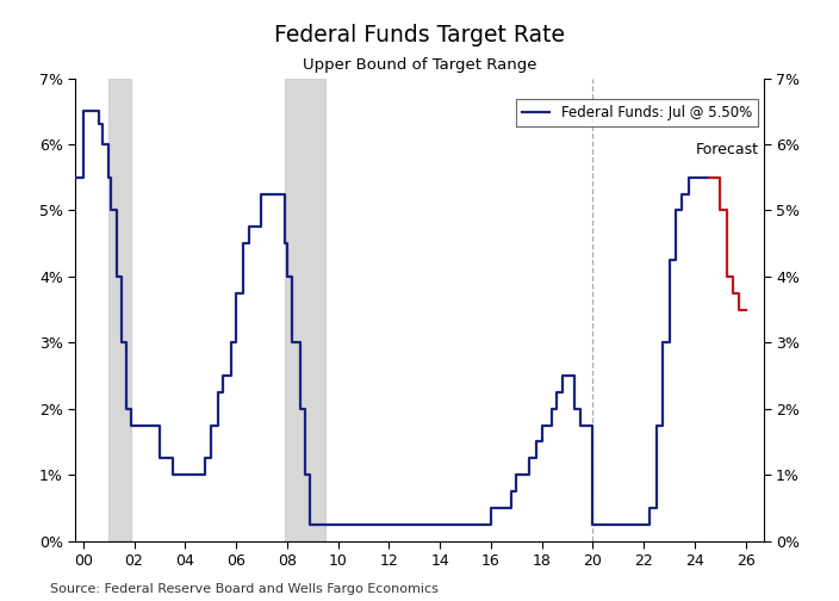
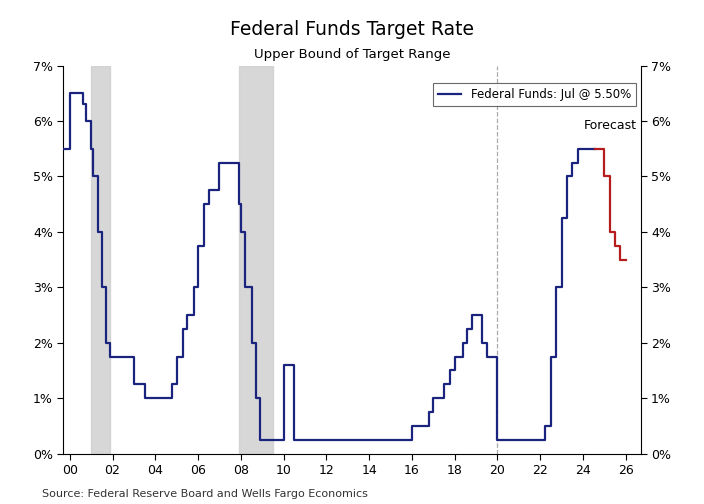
Federal Funds: Jul @ 5.50%/10: 0.25% -> 1.60%
